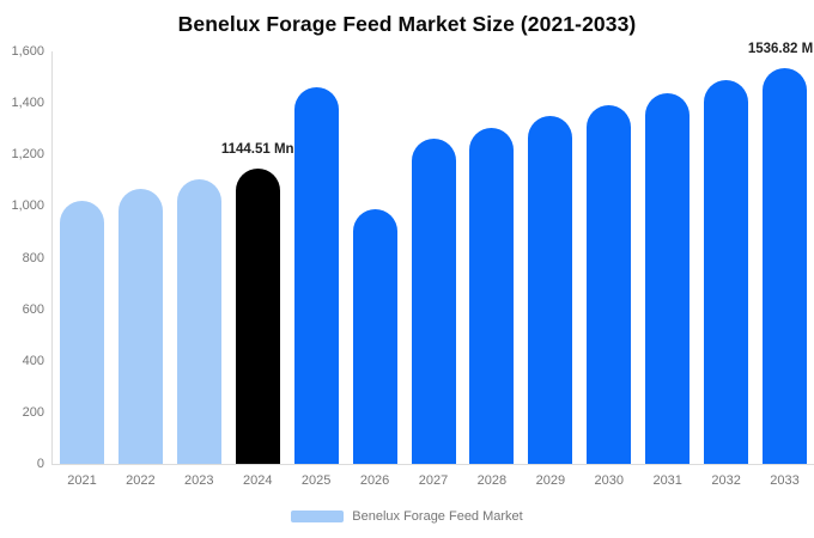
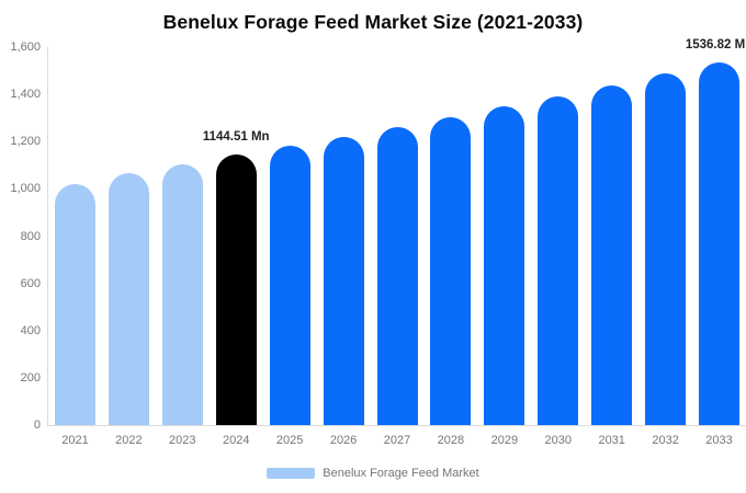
2025: 1460 -> 1180
2026: 990 -> 1220
